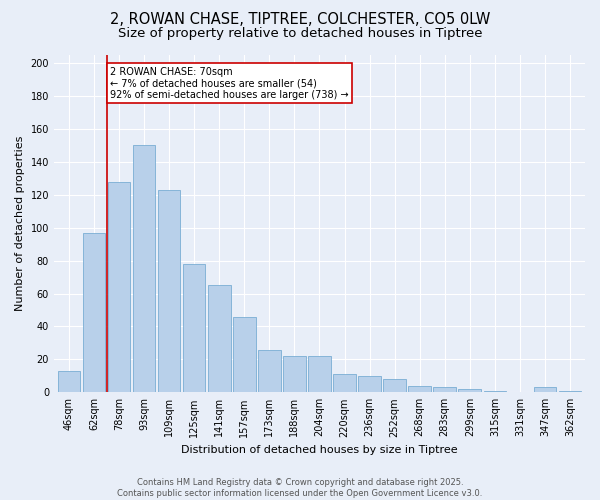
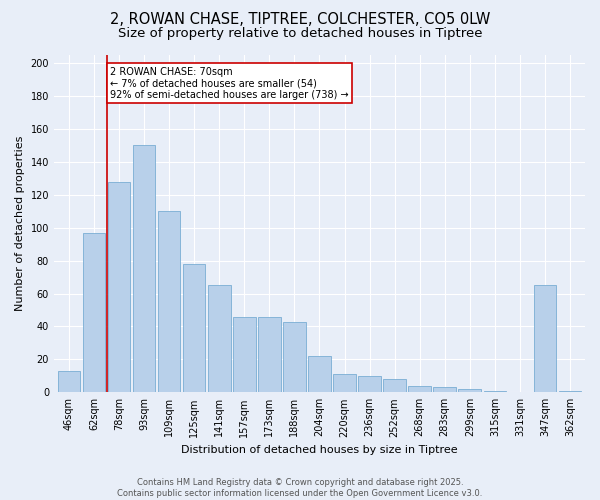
109sqm: 123 -> 110
173sqm: 26 -> 46
188sqm: 22 -> 43
347sqm: 3 -> 65
